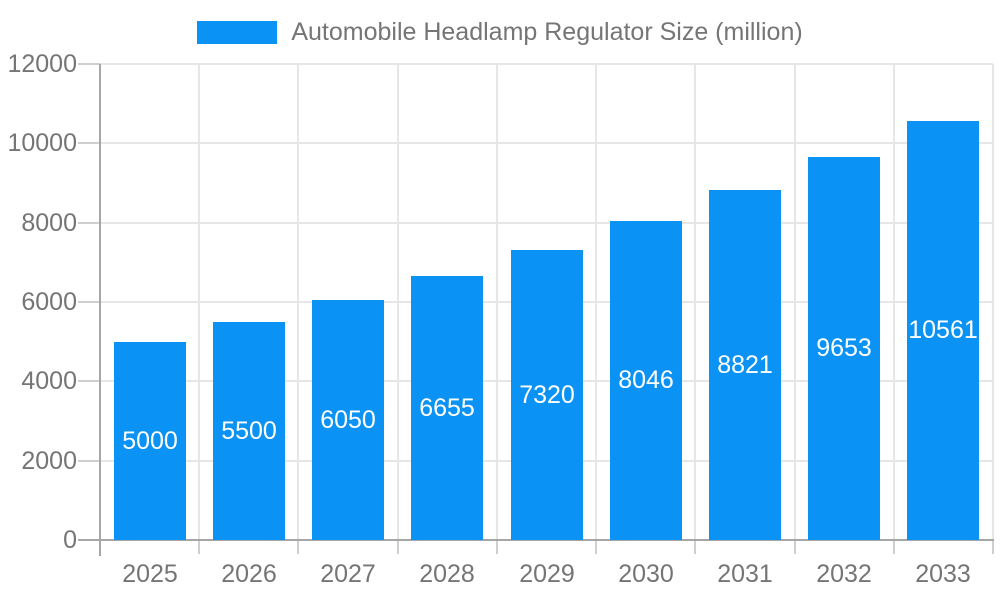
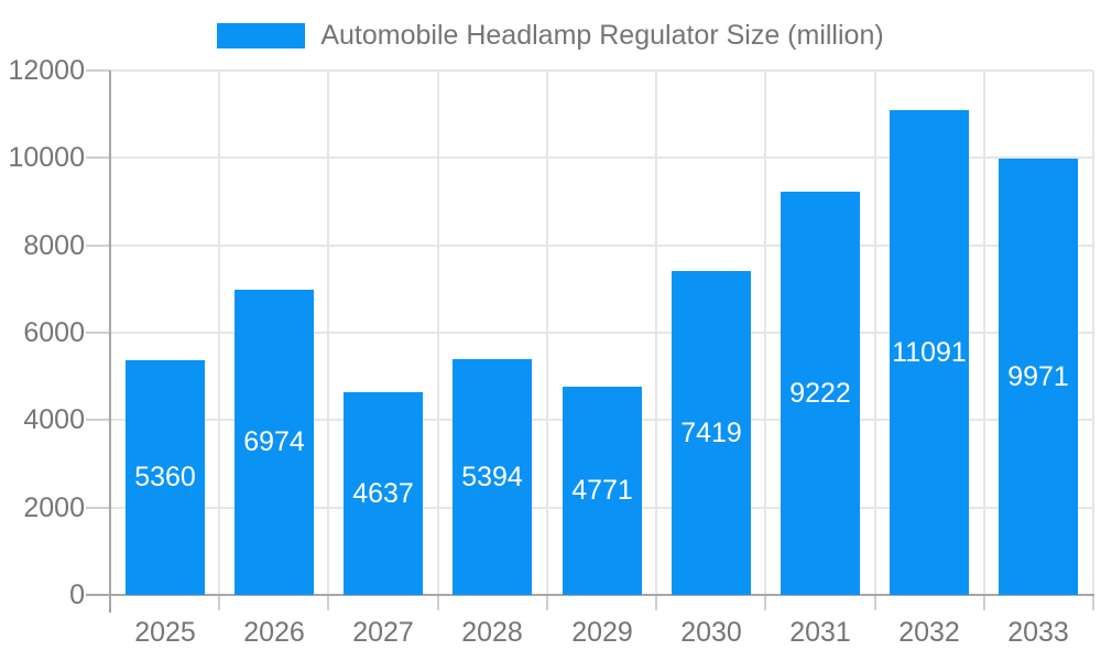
2025: 5000 -> 5360
2026: 5500 -> 6974
2027: 6050 -> 4637
2028: 6655 -> 5394
2029: 7320 -> 4771
2030: 8046 -> 7419
2031: 8821 -> 9222
2032: 9653 -> 11091
2033: 10561 -> 9971
